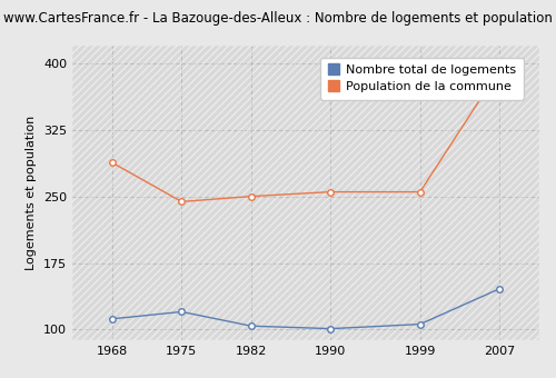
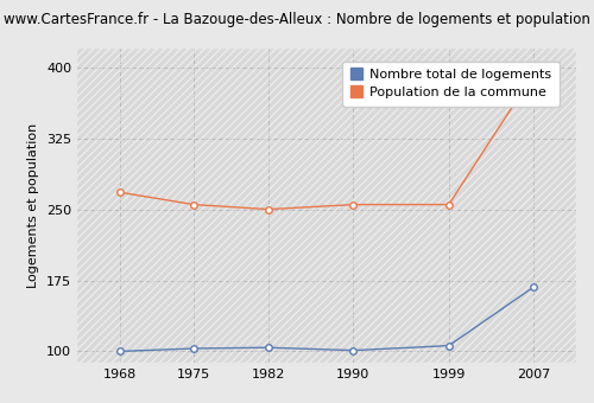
Nombre total de logements/1968: 112 -> 100
Population de la commune/1968: 288 -> 268
Nombre total de logements/1975: 120 -> 103
Population de la commune/1975: 244 -> 255
Nombre total de logements/2007: 146 -> 168
